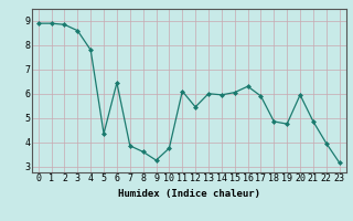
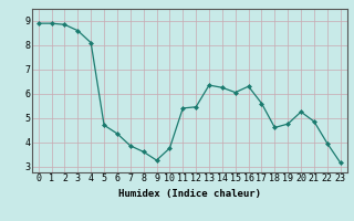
4: 7.80 -> 8.10
5: 4.35 -> 4.70
6: 6.45 -> 4.35
11: 6.10 -> 5.40
13: 6.00 -> 6.35
14: 5.95 -> 6.25
17: 5.90 -> 5.60
18: 4.85 -> 4.60
20: 5.95 -> 5.25
